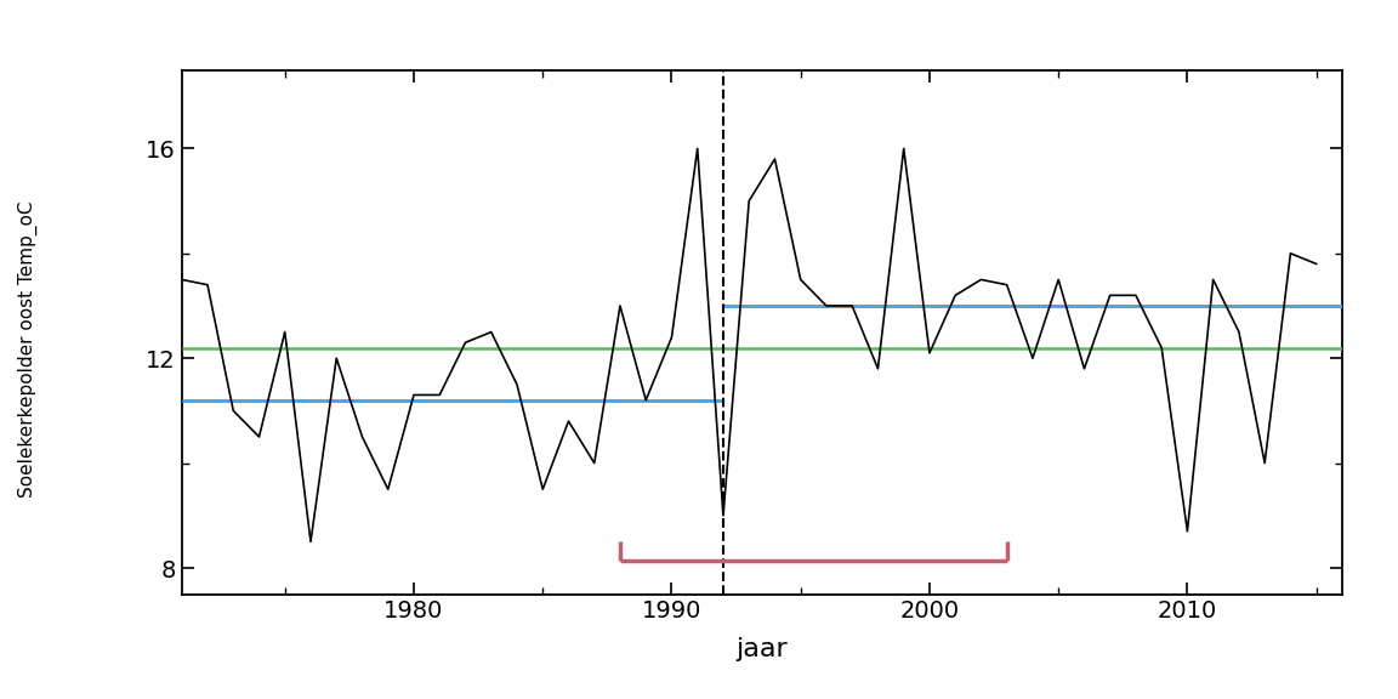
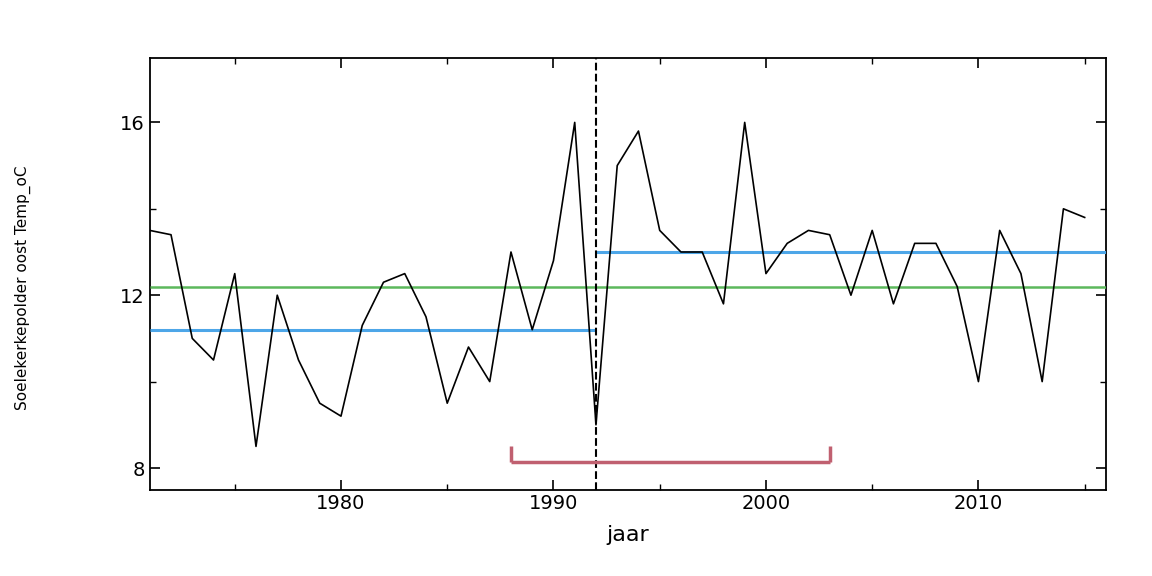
1980: 11.3 -> 9.2
1990: 12.4 -> 12.8
2000: 12.1 -> 12.5
2010: 8.7 -> 10.0
